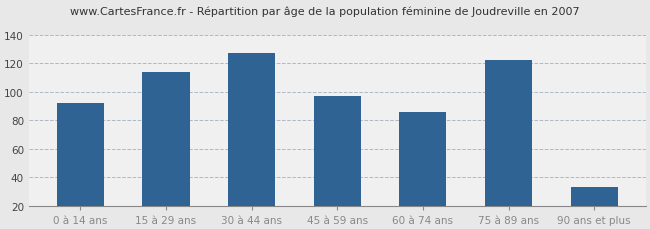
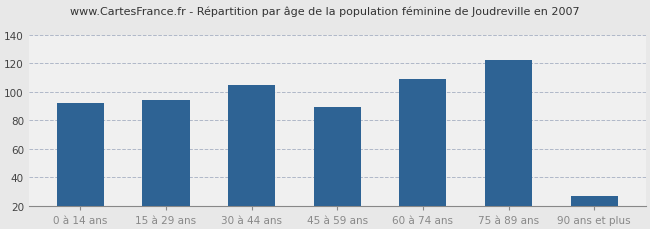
15 à 29 ans: 114 -> 94
30 à 44 ans: 127 -> 105
45 à 59 ans: 97 -> 89
60 à 74 ans: 86 -> 109
90 ans et plus: 33 -> 27
